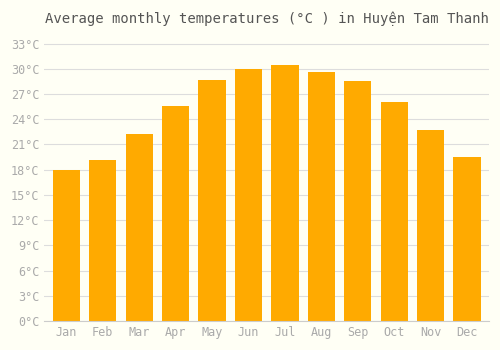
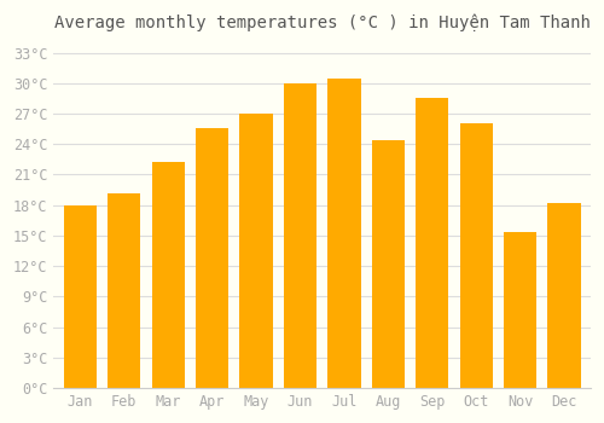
May: 28.7°C -> 27.0°C
Aug: 29.6°C -> 24.4°C
Nov: 22.7°C -> 15.4°C
Dec: 19.5°C -> 18.2°C
